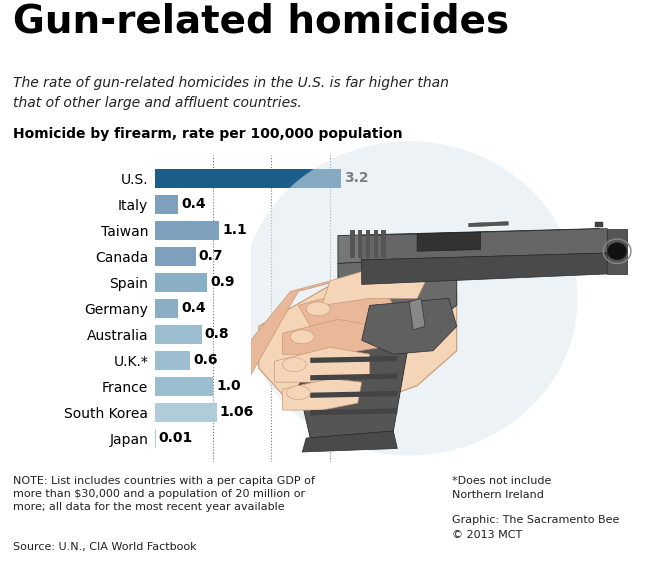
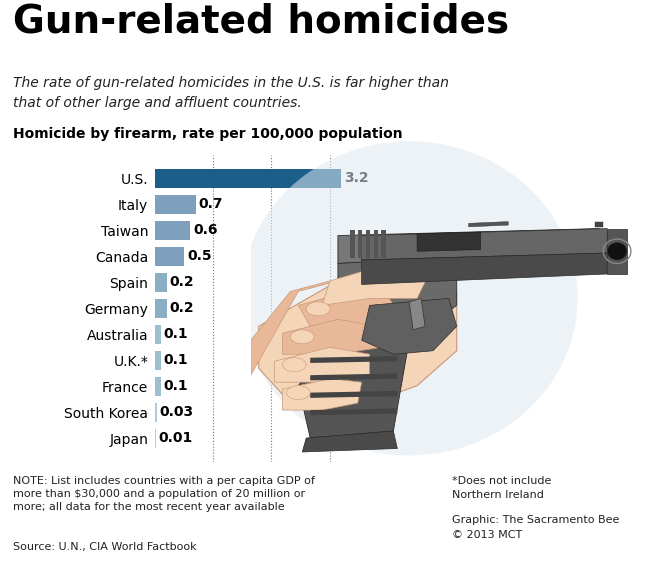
Italy: 0.4 -> 0.7
Taiwan: 1.1 -> 0.6
Canada: 0.7 -> 0.5
Spain: 0.9 -> 0.2
Germany: 0.4 -> 0.2
Australia: 0.8 -> 0.1
U.K.*: 0.6 -> 0.1
France: 1.0 -> 0.1
South Korea: 1.06 -> 0.03
